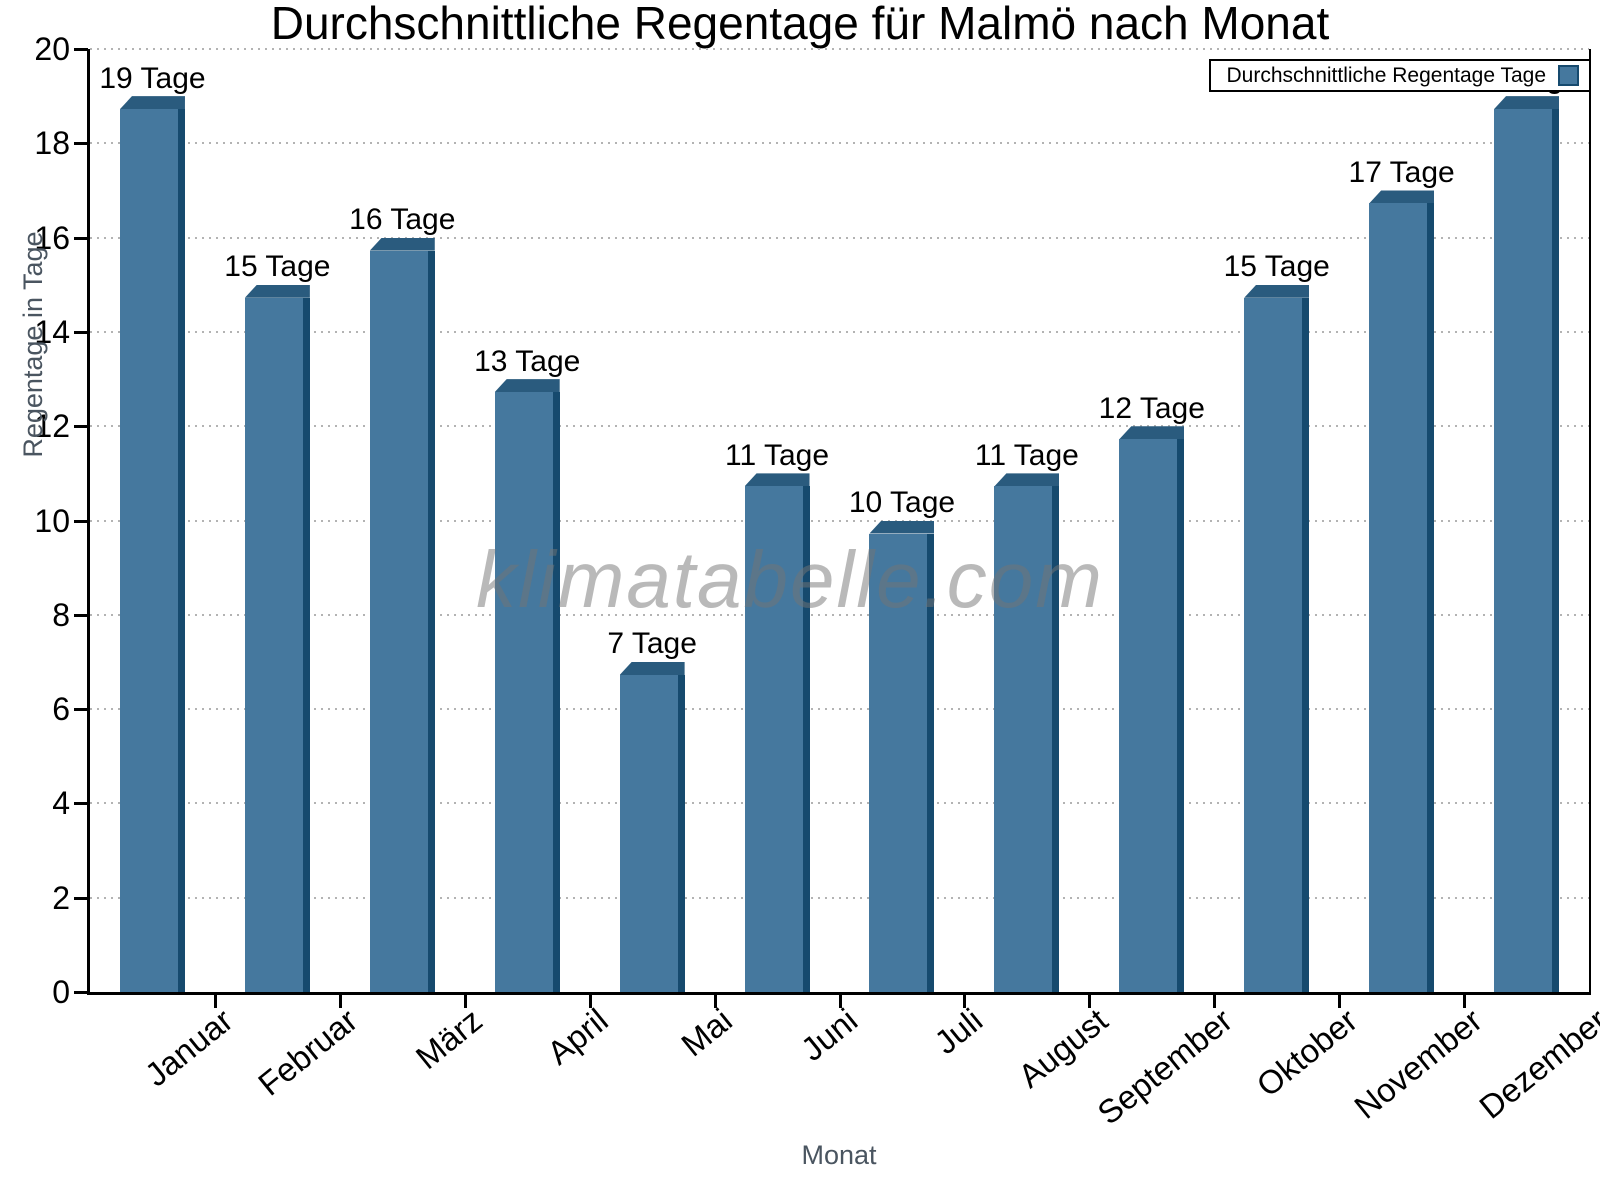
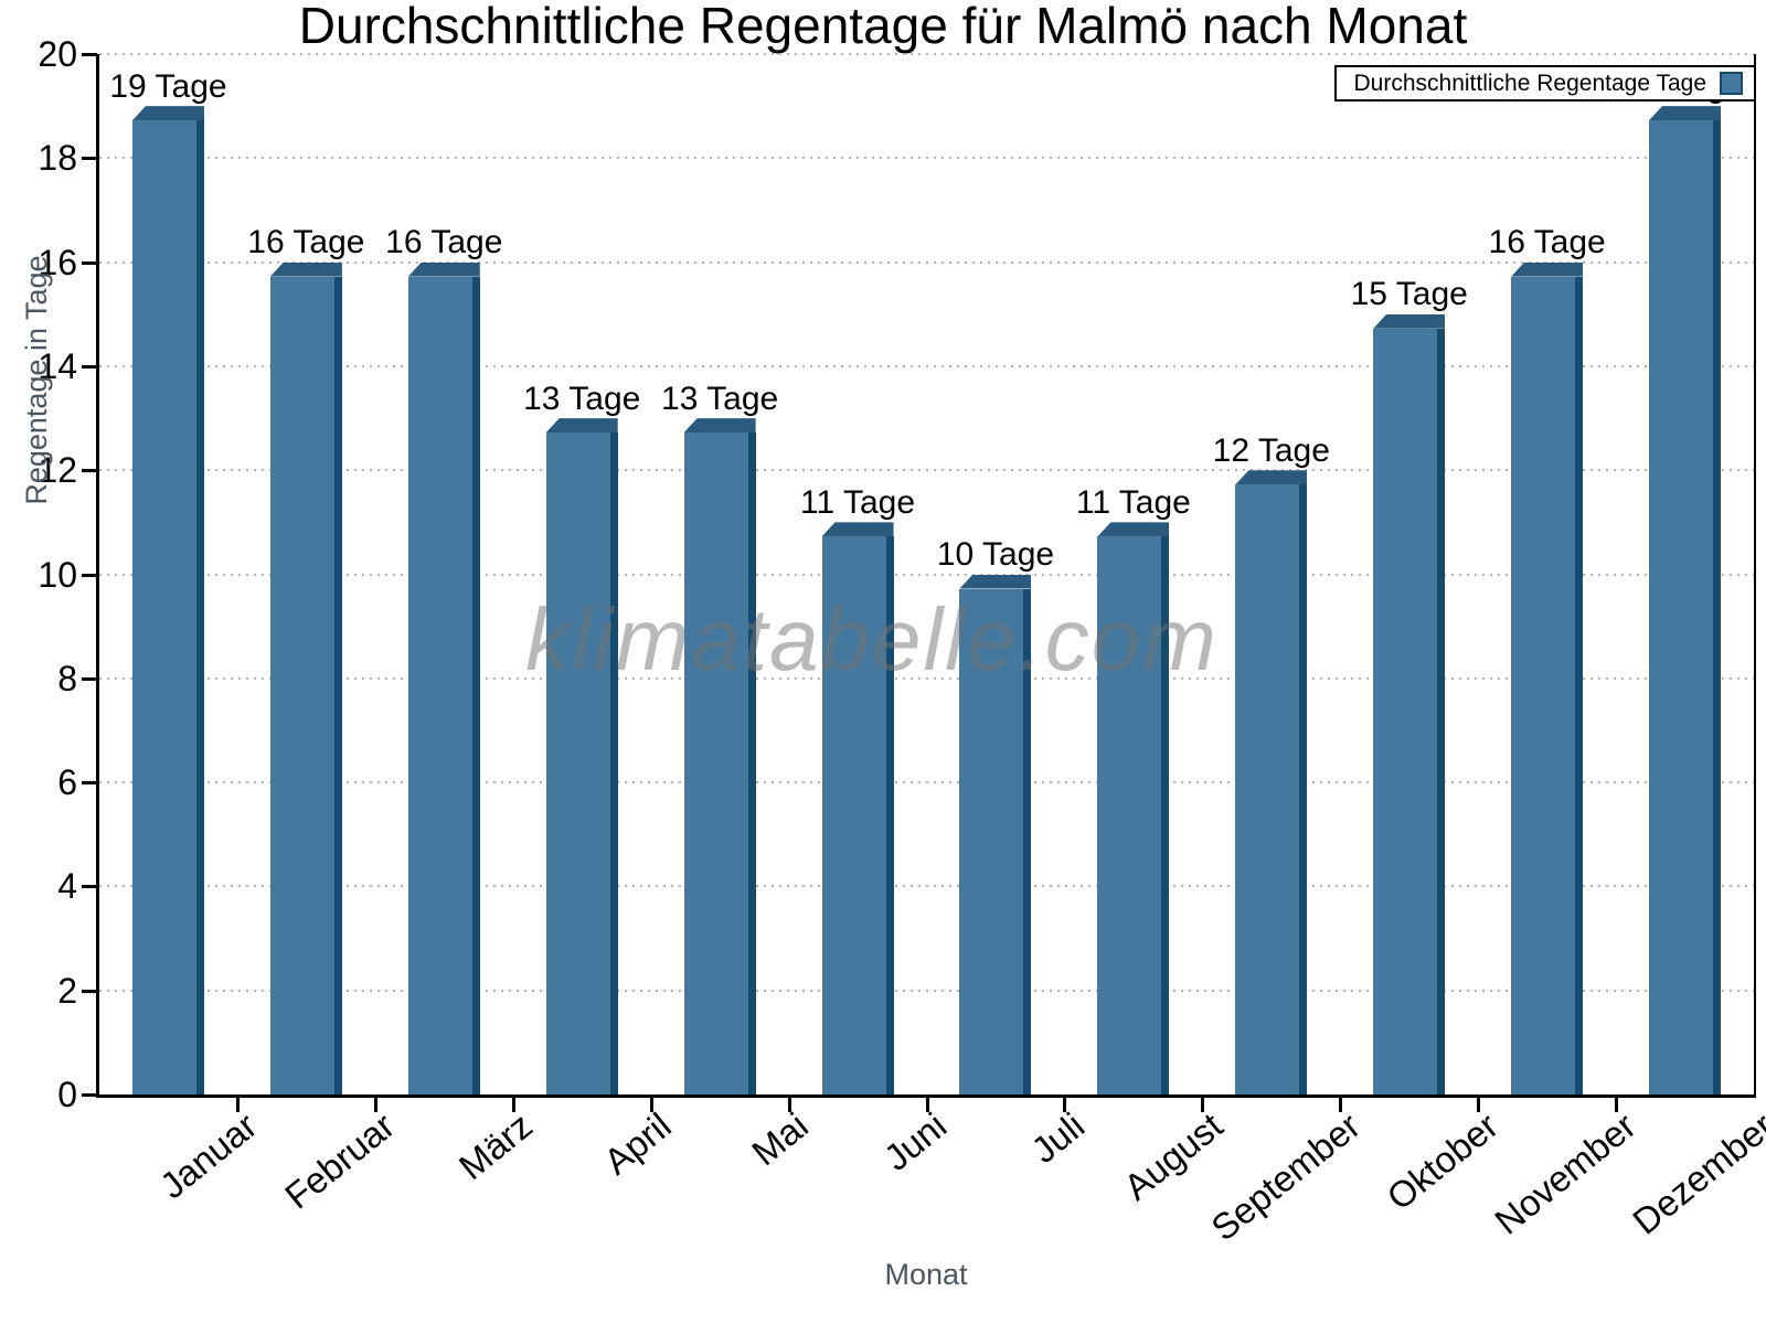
Februar: 15 -> 16
Mai: 7 -> 13
November: 17 -> 16
